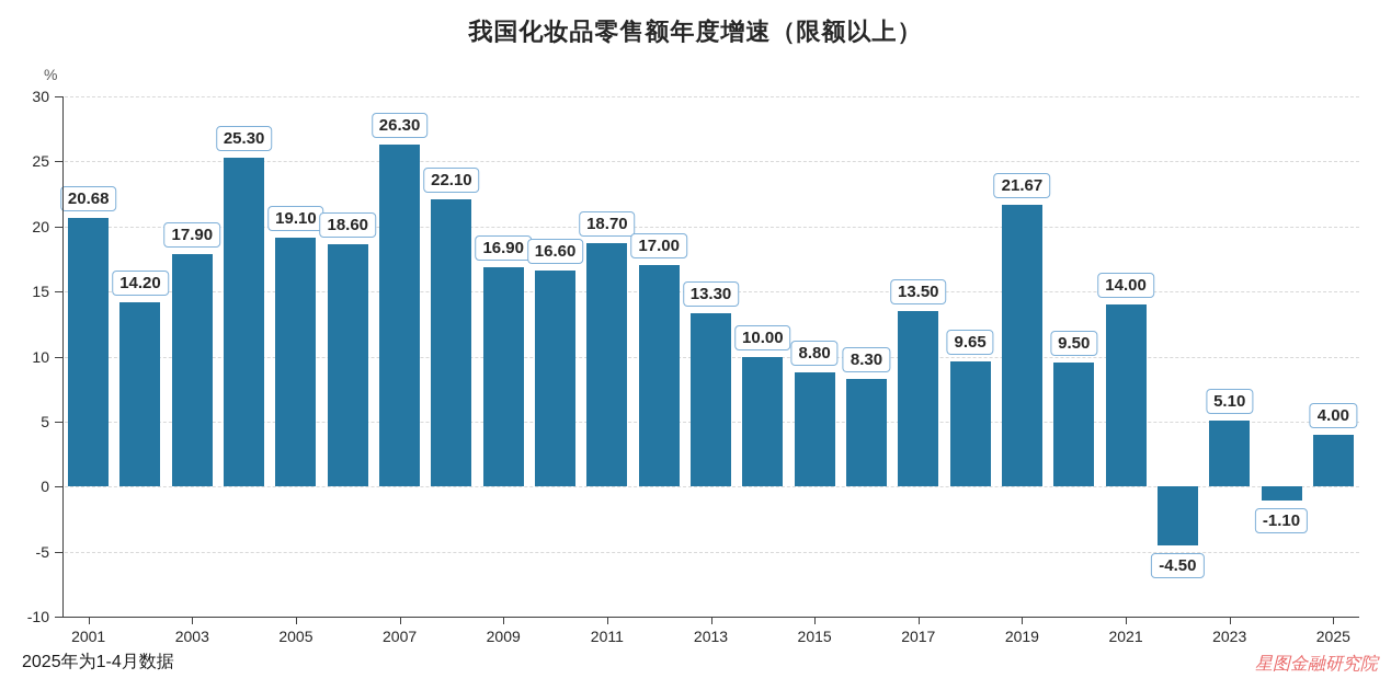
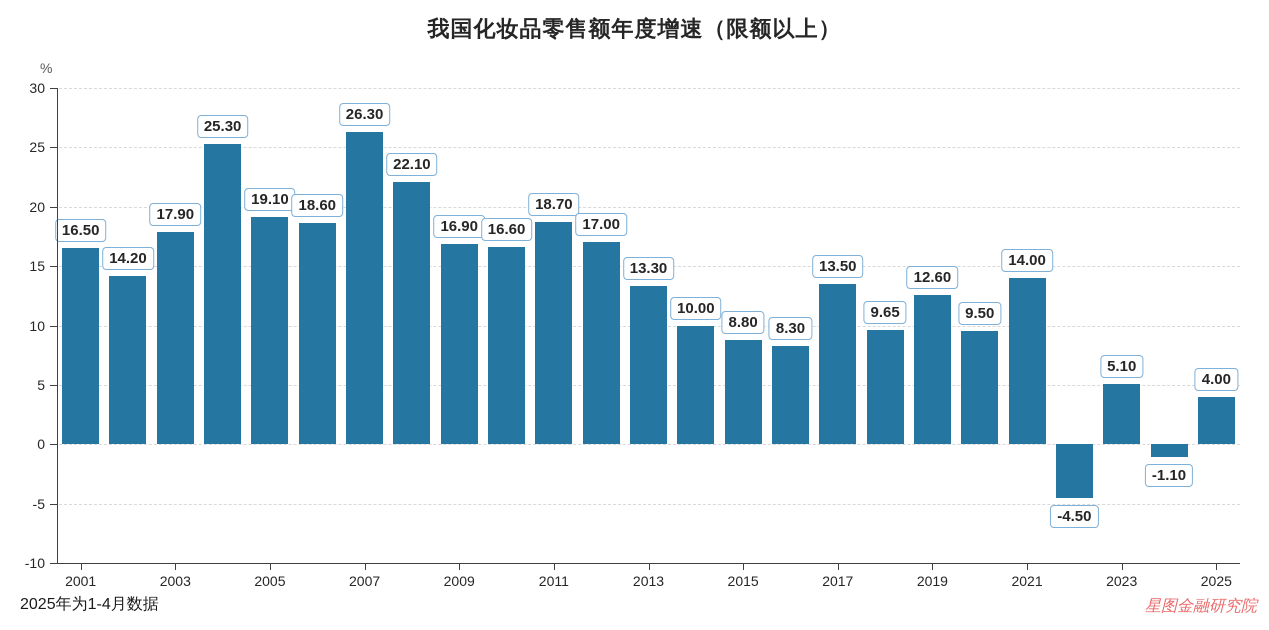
2001: 20.68 -> 16.50
2019: 21.67 -> 12.60
